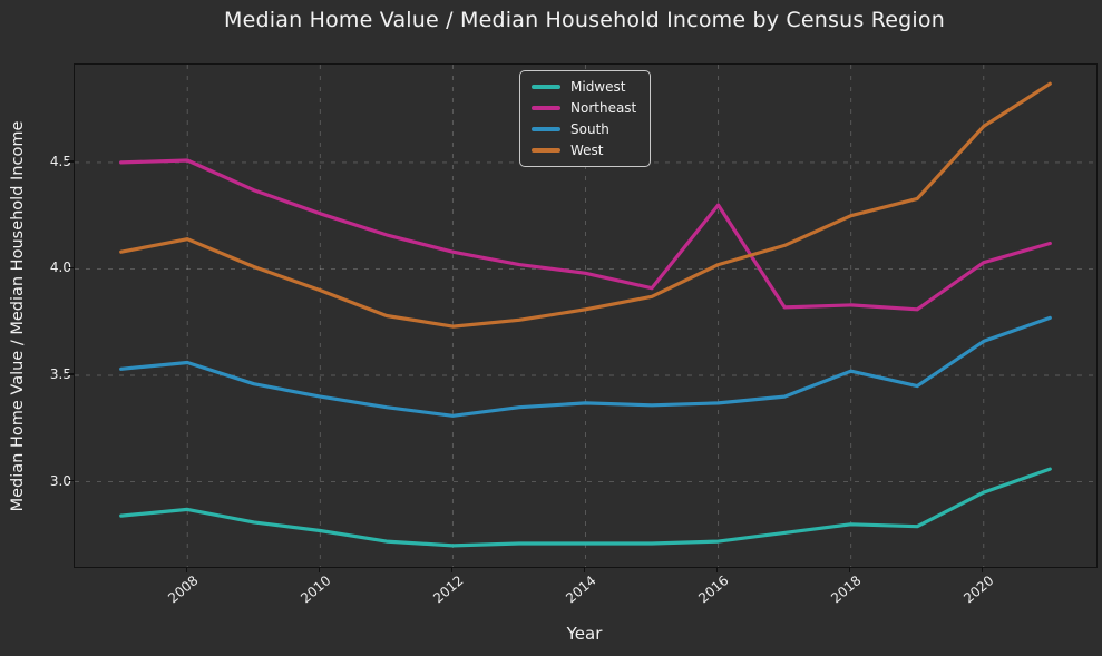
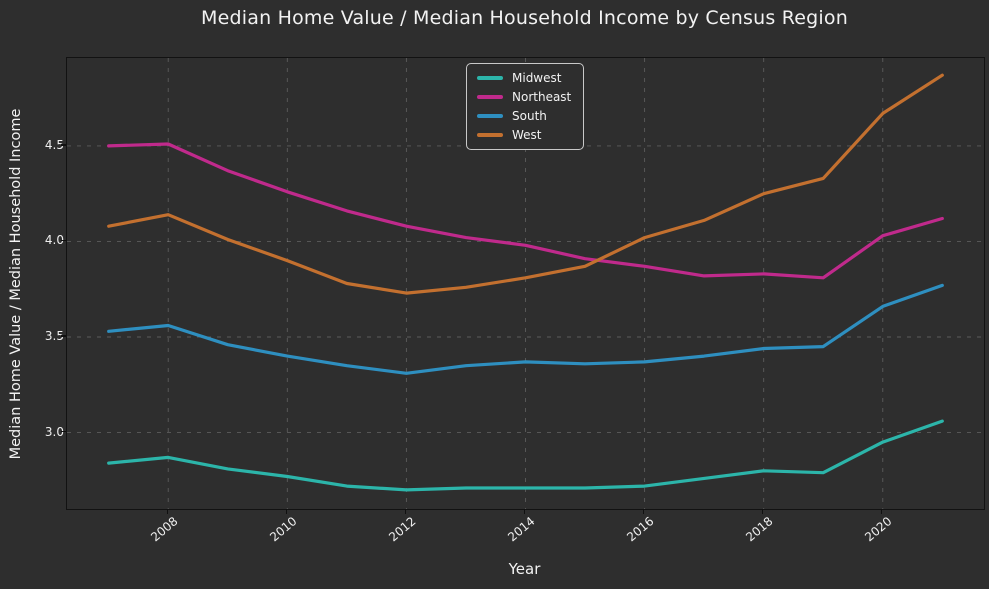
Northeast/2016: 4.30 -> 3.87
South/2018: 3.52 -> 3.44
